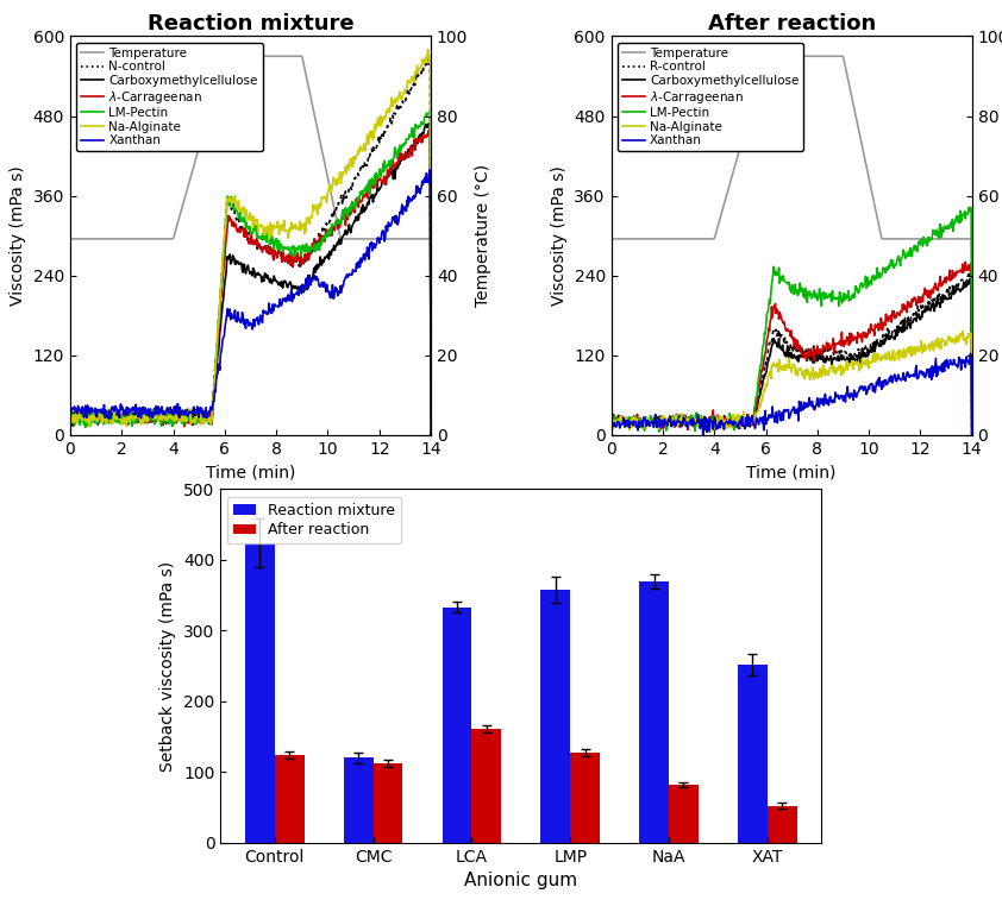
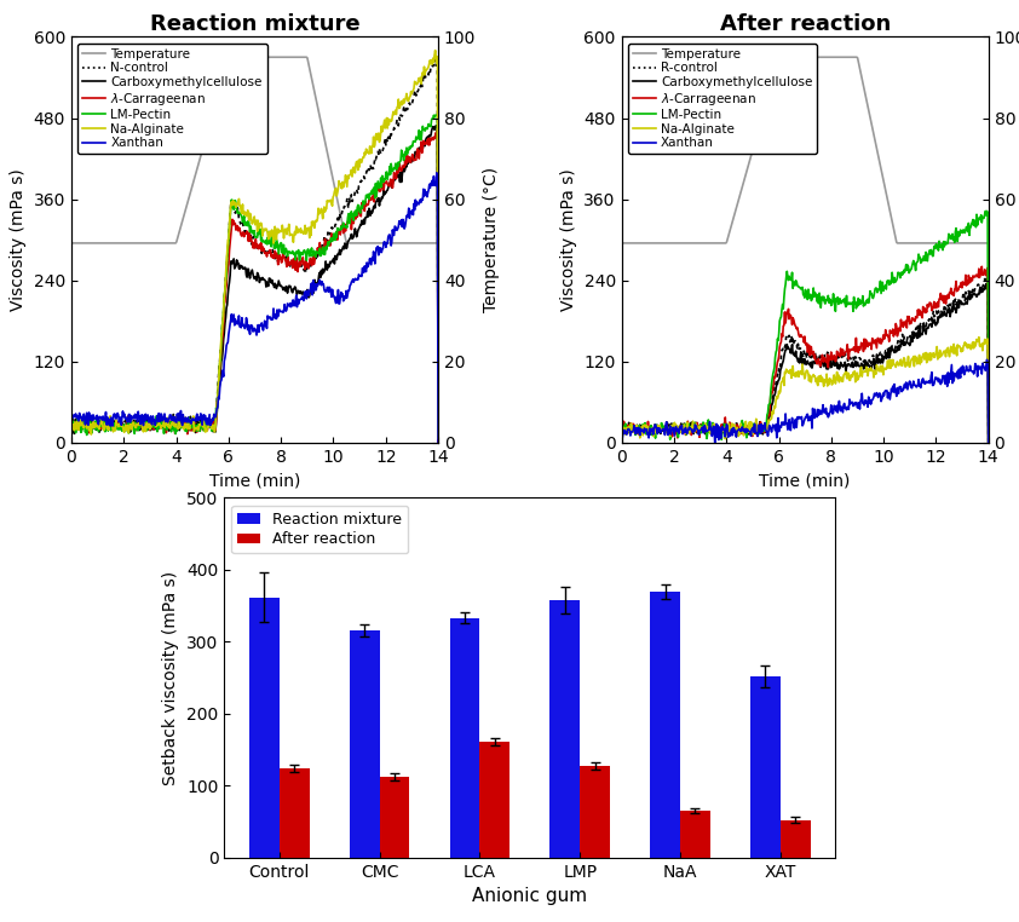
Reaction mixture/Control: 424 -> 362
Reaction mixture/CMC: 120 -> 316
After reaction/NaA: 82 -> 65
